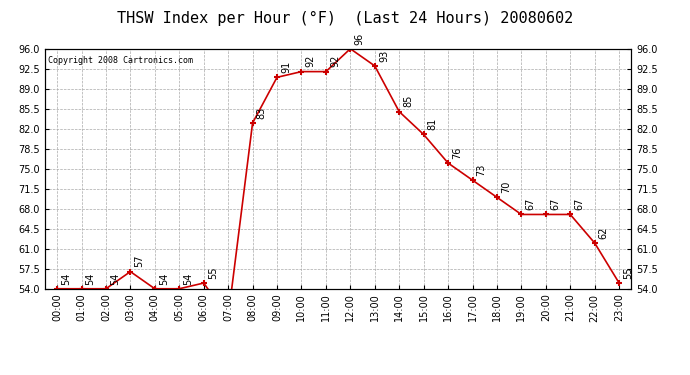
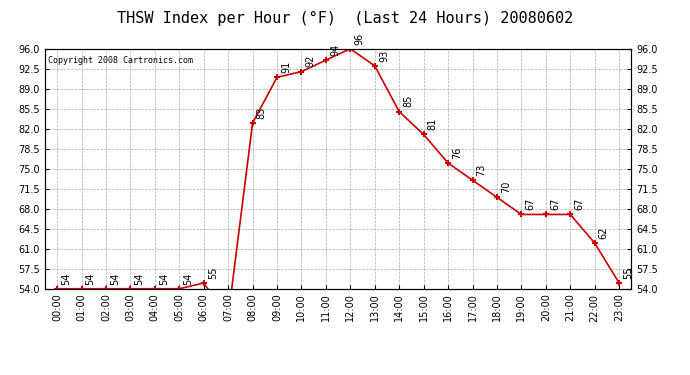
03:00: 57 -> 54
11:00: 92 -> 94
